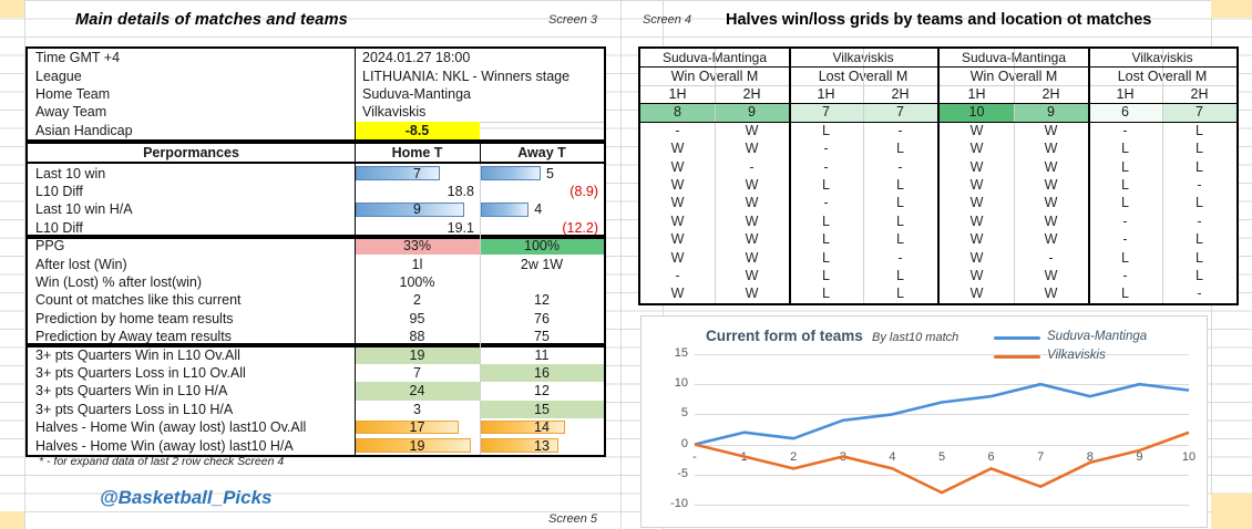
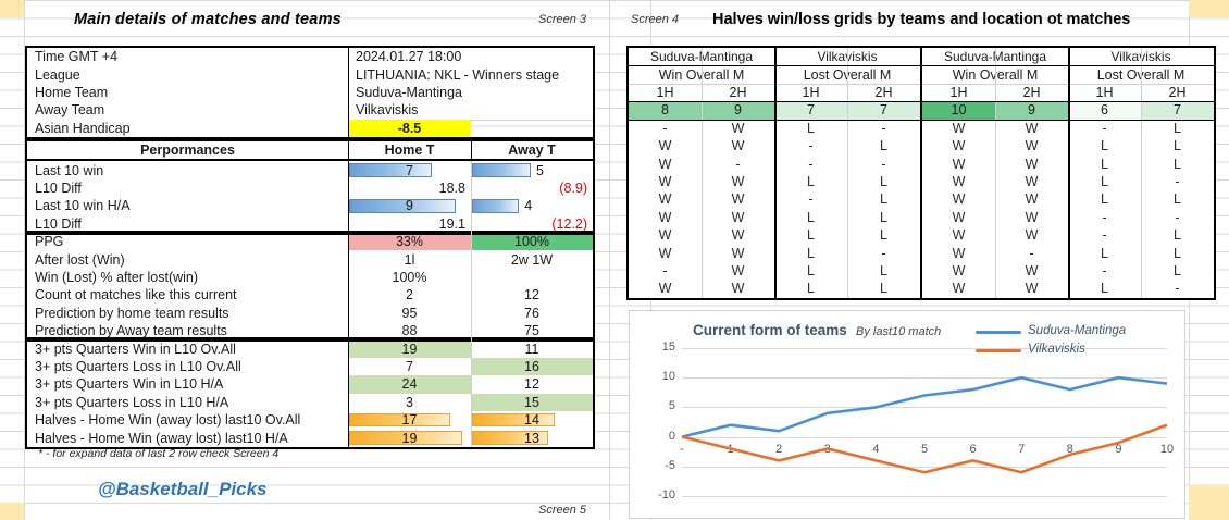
Vilkaviskis/5: -8 -> -6
Vilkaviskis/7: -7 -> -6
